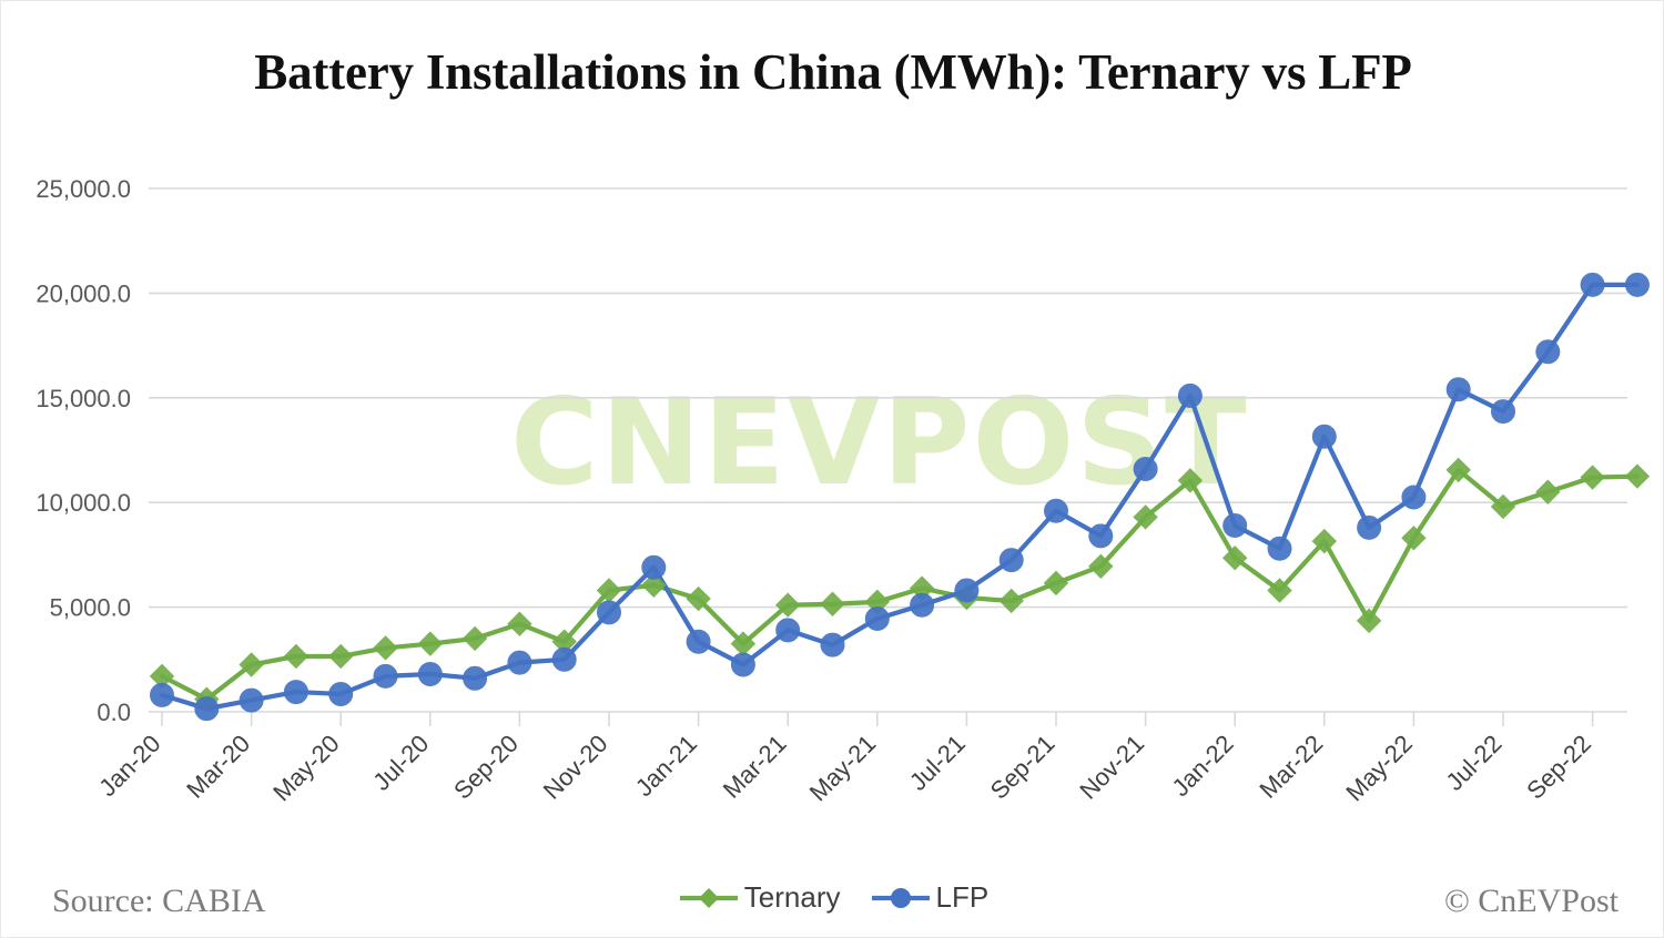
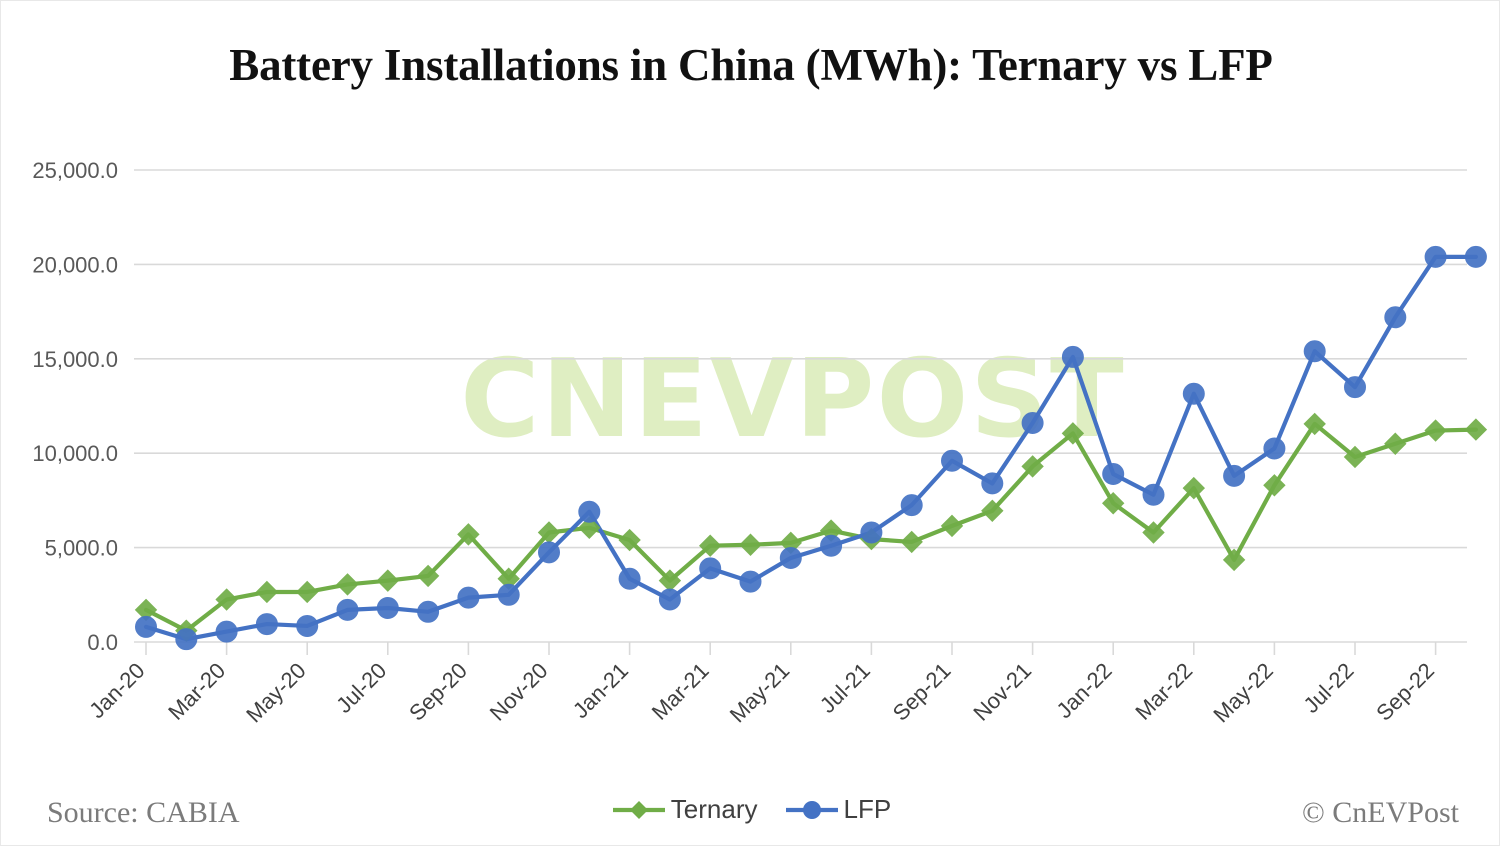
Ternary/Sep-20: 4200 -> 5700
LFP/Jul-22: 14400 -> 13500
